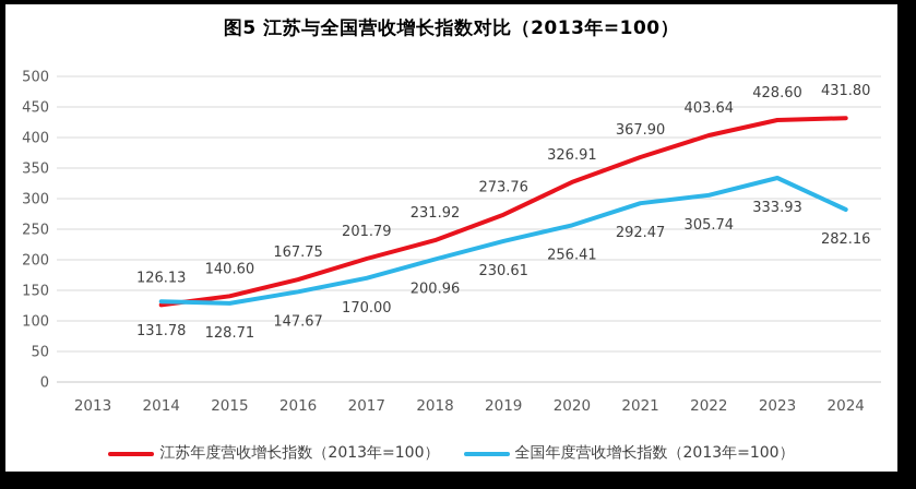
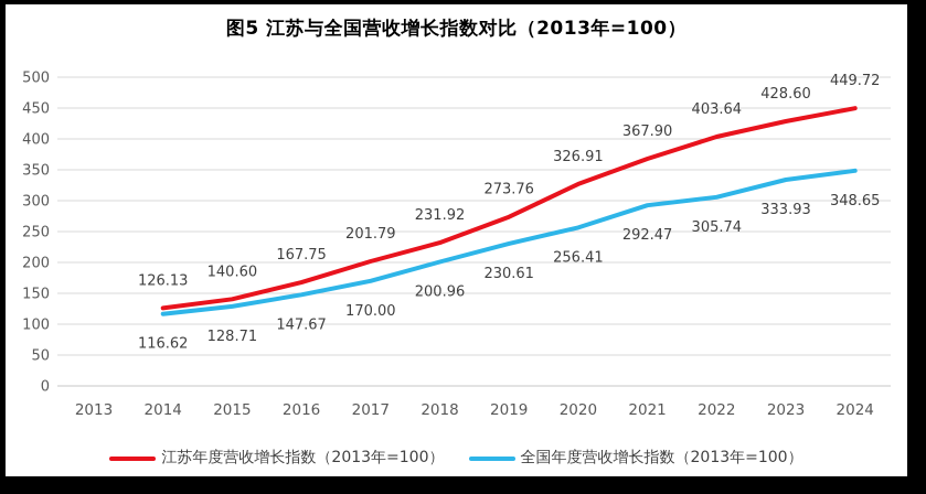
全国年度营收增长指数（2013年=100）/2014: 131.78 -> 116.62
江苏年度营收增长指数（2013年=100）/2024: 431.80 -> 449.72
全国年度营收增长指数（2013年=100）/2024: 282.16 -> 348.65
